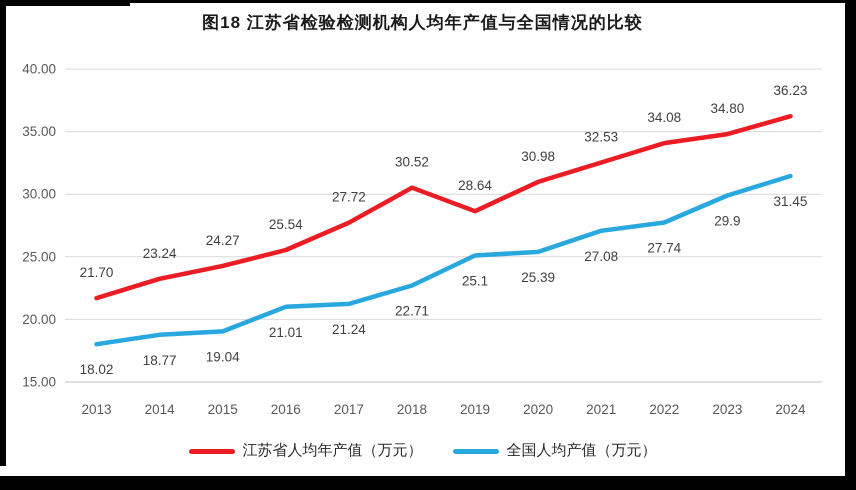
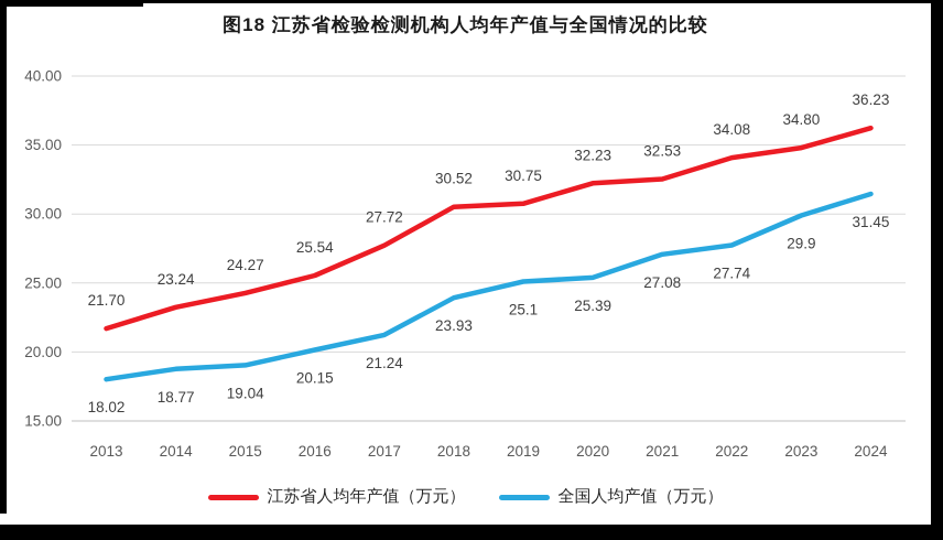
全国人均产值（万元）/2016: 21.01 -> 20.15
全国人均产值（万元）/2018: 22.71 -> 23.93
江苏省人均年产值（万元）/2019: 28.64 -> 30.75
江苏省人均年产值（万元）/2020: 30.98 -> 32.23
